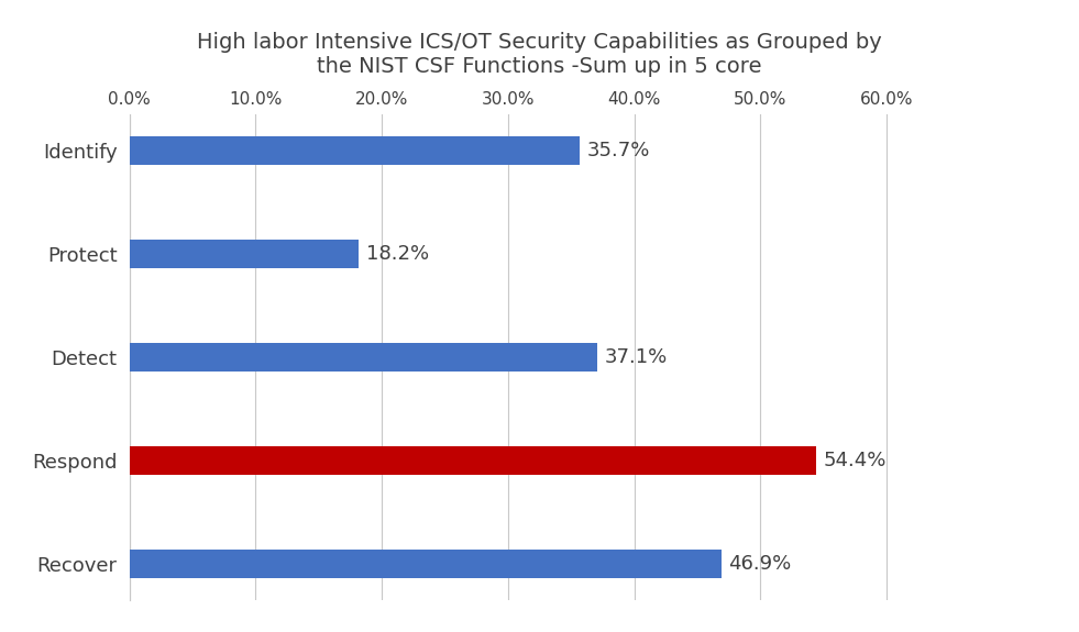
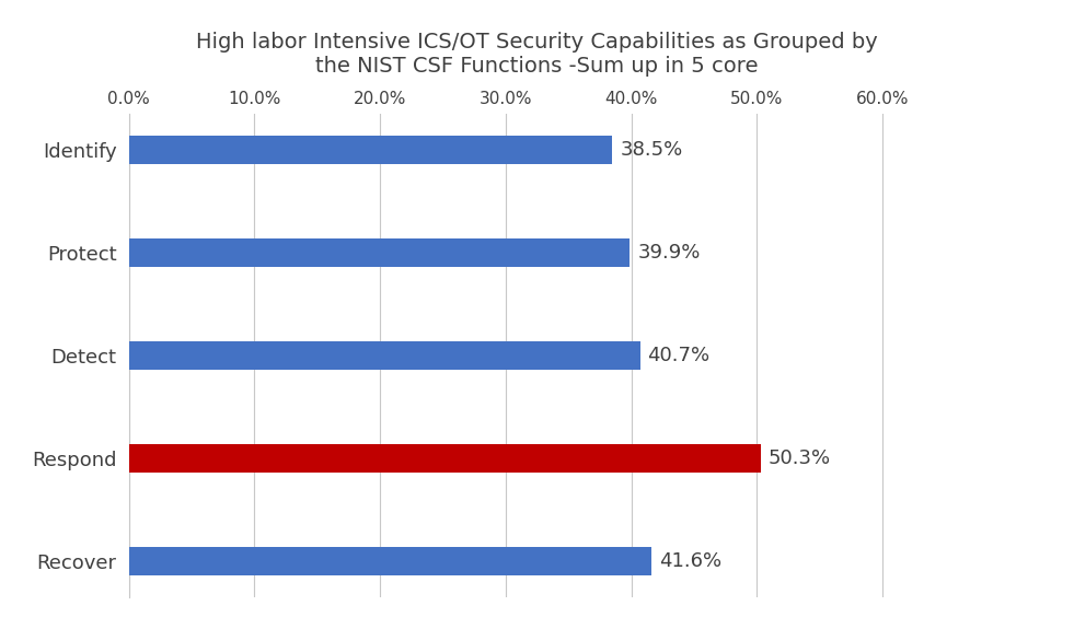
Identify: 35.7% -> 38.5%
Protect: 18.2% -> 39.9%
Detect: 37.1% -> 40.7%
Respond: 54.4% -> 50.3%
Recover: 46.9% -> 41.6%
